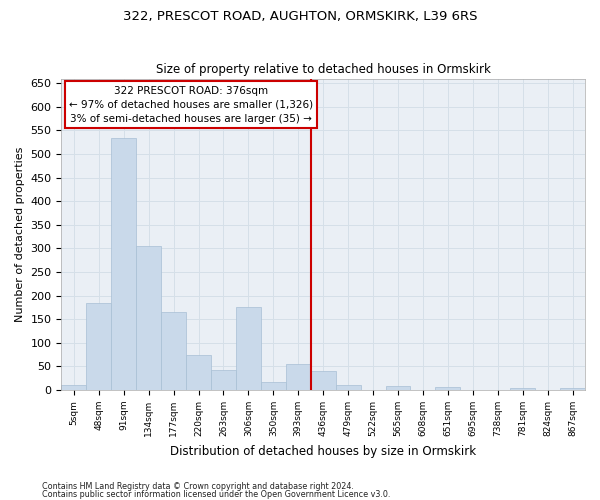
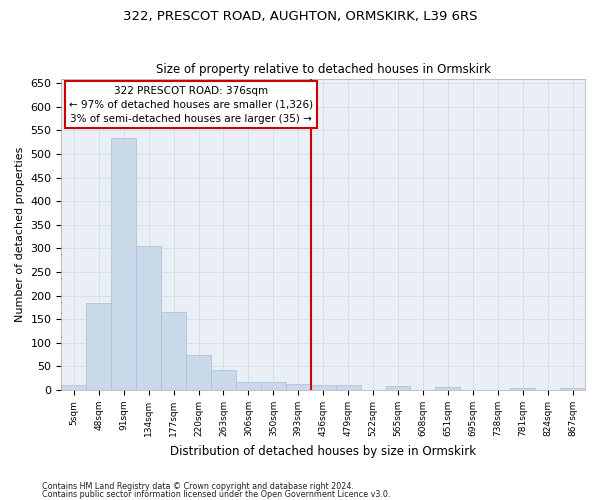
306sqm: 175 -> 18
393sqm: 55 -> 12
436sqm: 40 -> 10
